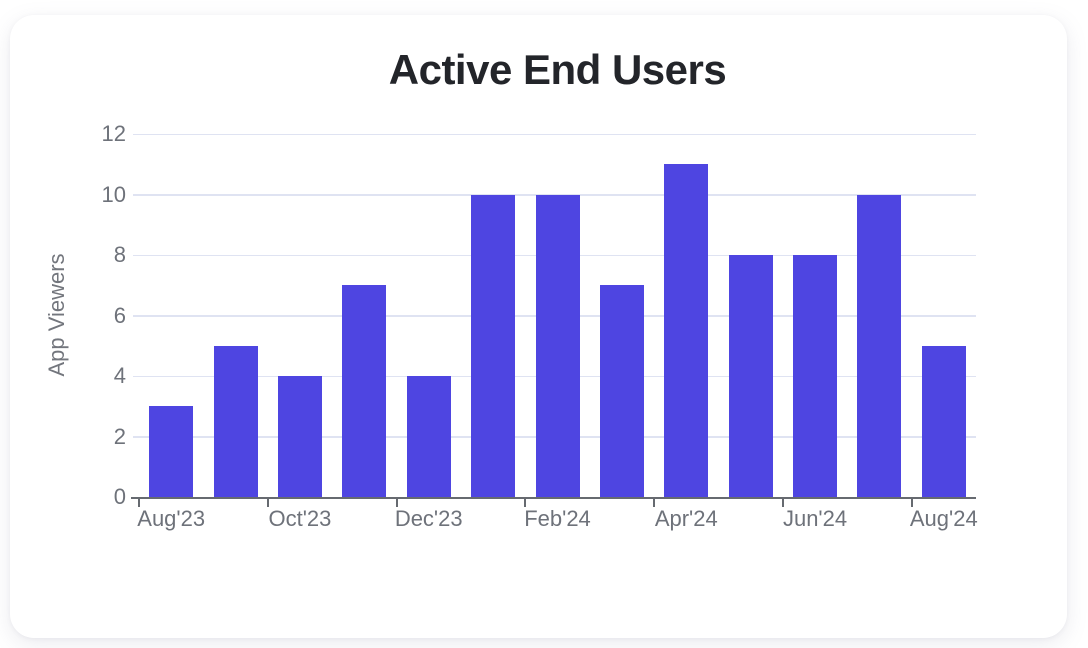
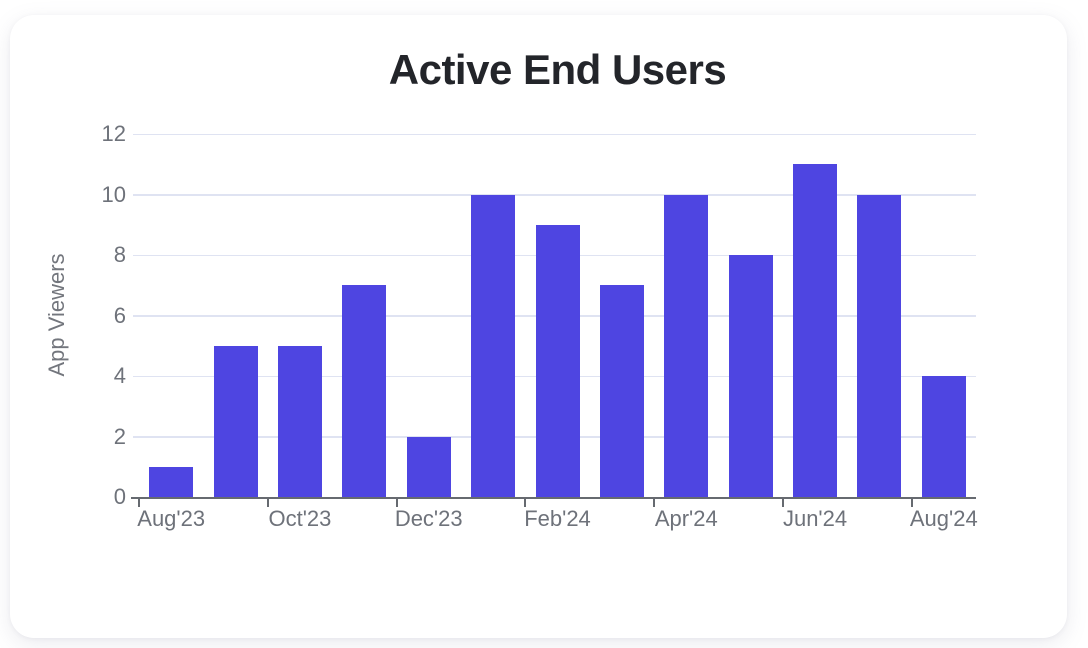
Aug'23: 3 -> 1
Oct'23: 4 -> 5
Dec'23: 4 -> 2
Feb'24: 10 -> 9
Apr'24: 11 -> 10
Jun'24: 8 -> 11
Aug'24: 5 -> 4
